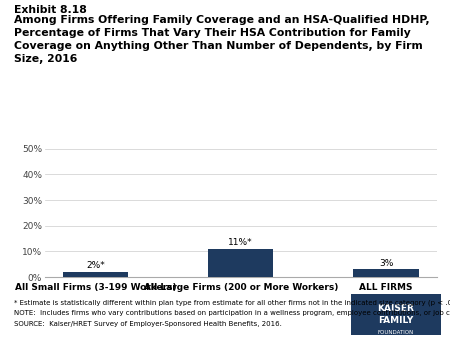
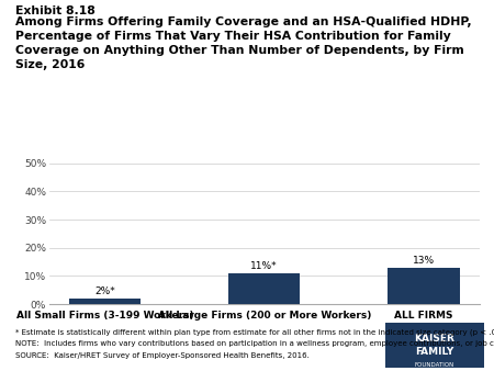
ALL FIRMS: 3% -> 13%
